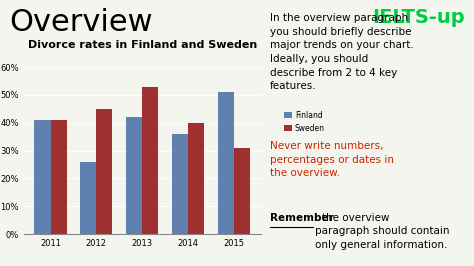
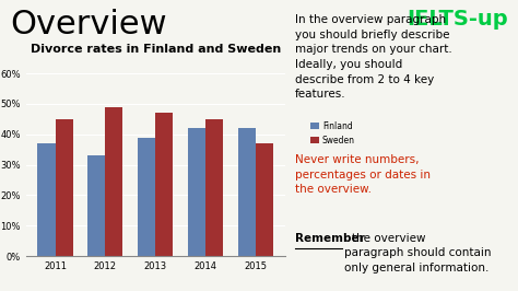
Finland/2011: 41% -> 37%
Sweden/2011: 41% -> 45%
Finland/2012: 26% -> 33%
Sweden/2012: 45% -> 49%
Finland/2013: 42% -> 39%
Sweden/2013: 53% -> 47%
Finland/2014: 36% -> 42%
Sweden/2014: 40% -> 45%
Finland/2015: 51% -> 42%
Sweden/2015: 31% -> 37%
